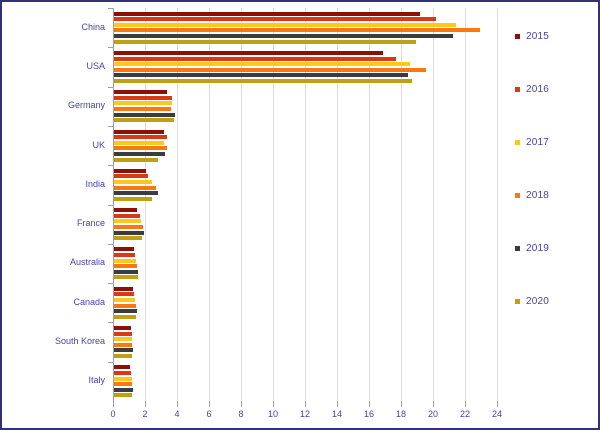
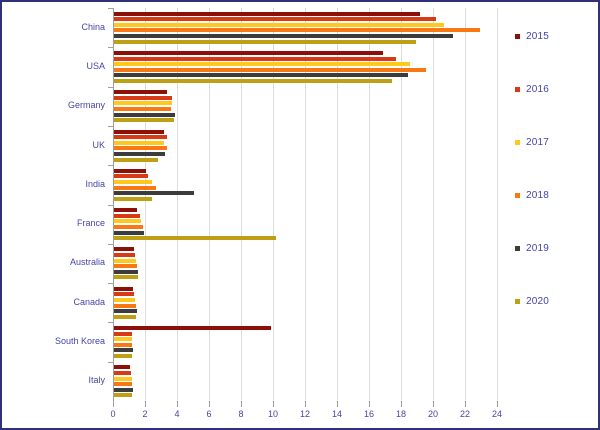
2017/China: 21.4 -> 20.6
2020/USA: 18.6 -> 17.4
2019/India: 2.8 -> 5.0
2020/France: 1.8 -> 10.1
2015/South Korea: 1.1 -> 9.8
